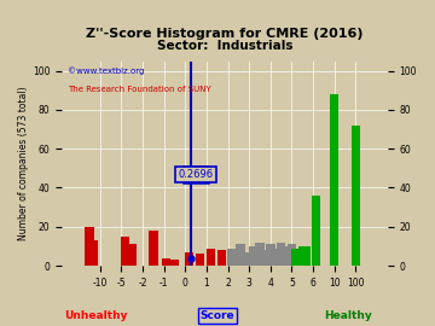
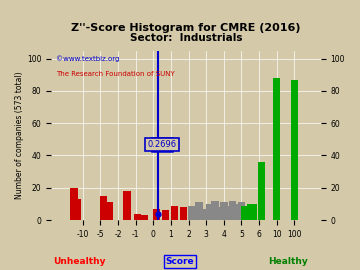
100: 72 -> 87
